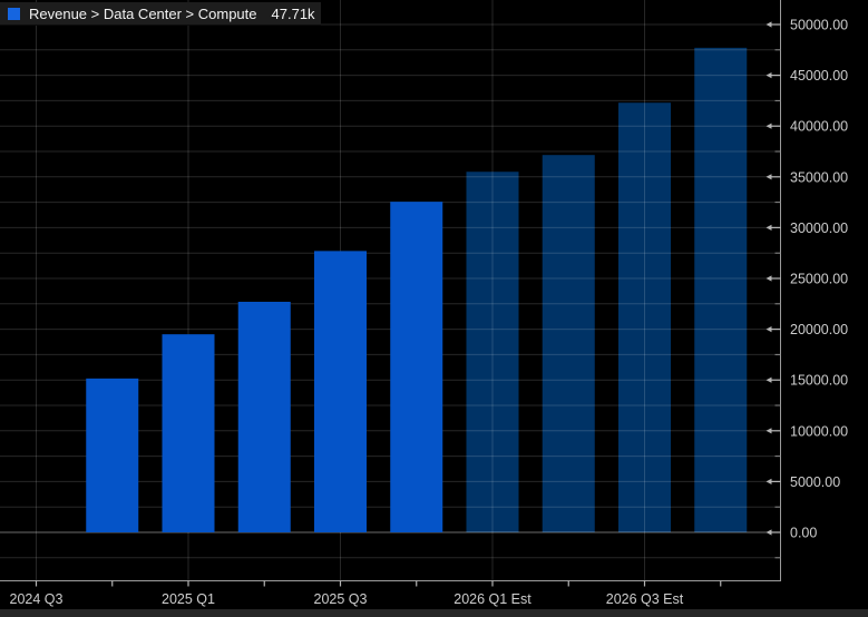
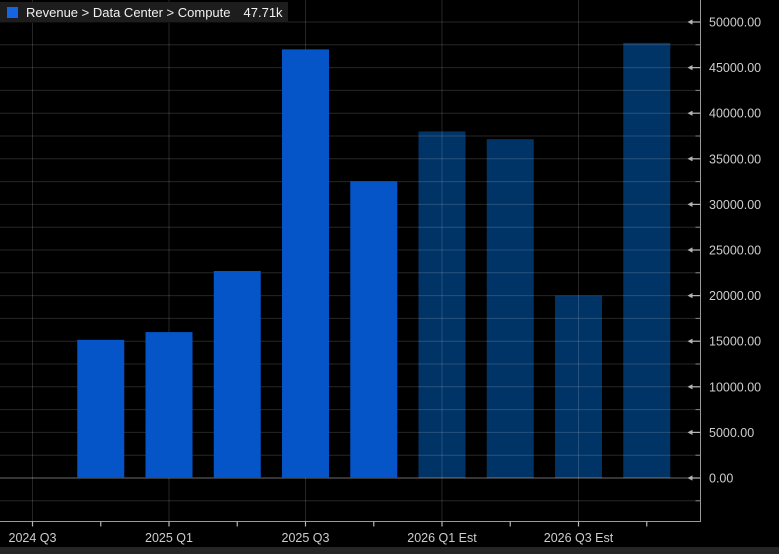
2025 Q1: 20000 -> 16000
2025 Q3: 28000 -> 47000
2026 Q1 Est: 36000 -> 38000
2026 Q3 Est: 42000 -> 20000
